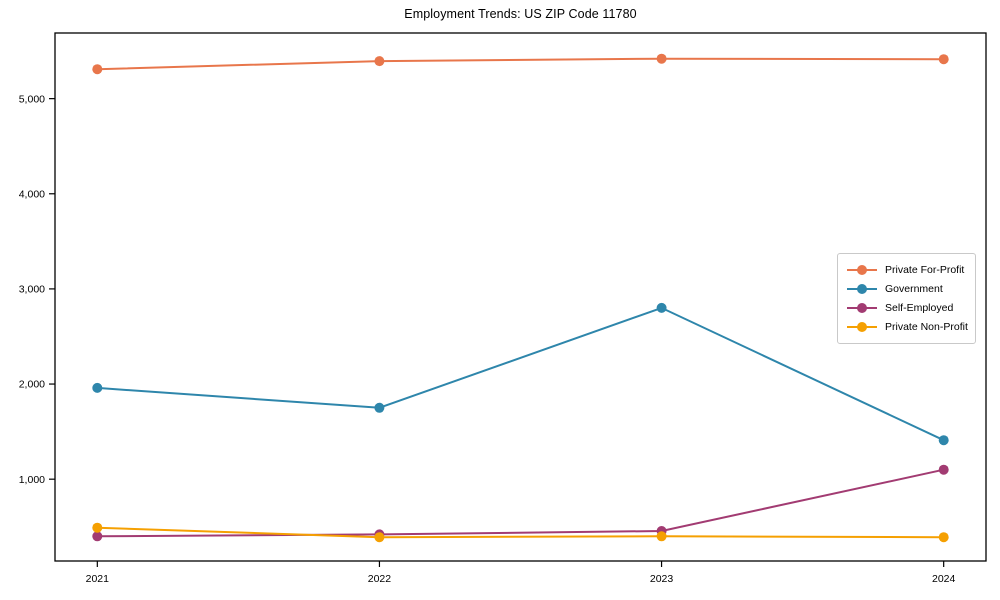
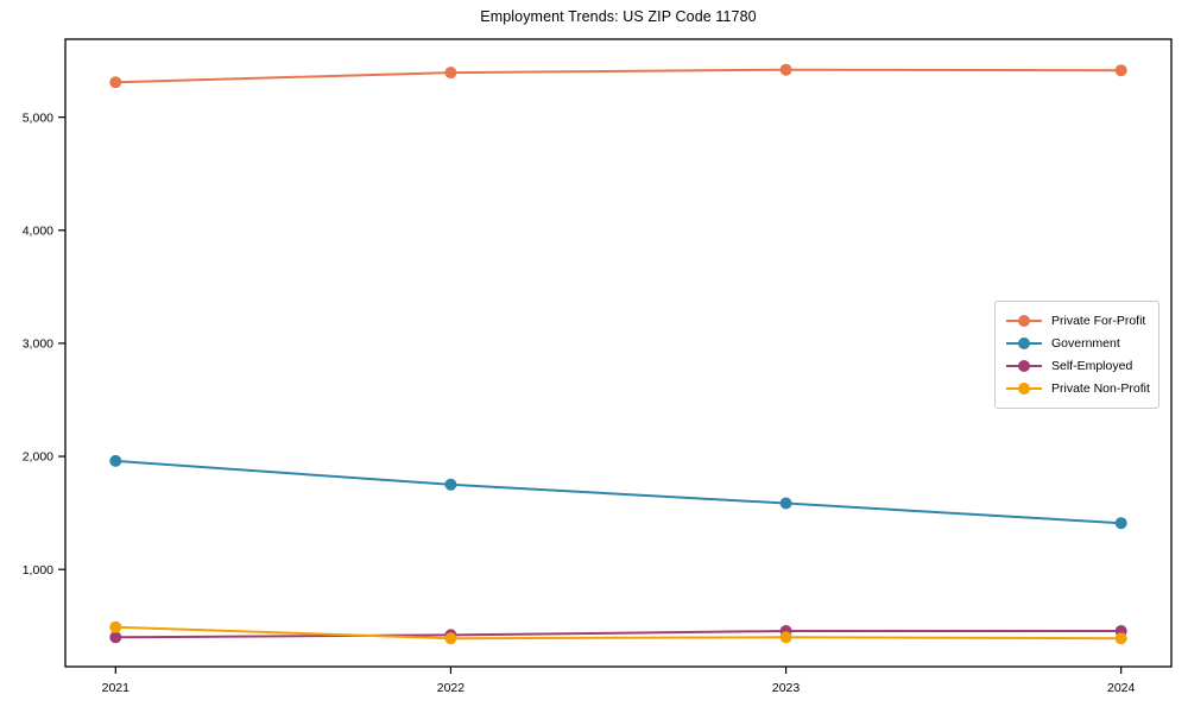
Government/2023: 2800 -> 1600
Self-Employed/2024: 1100 -> 500
